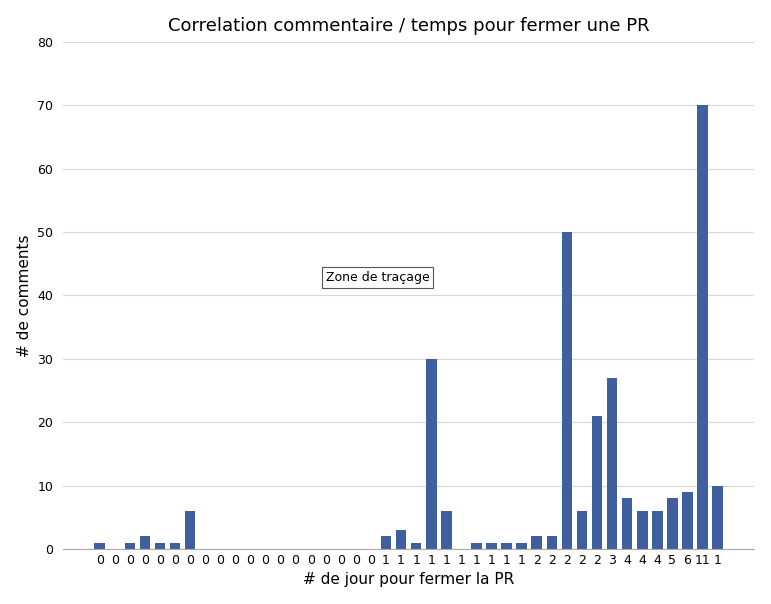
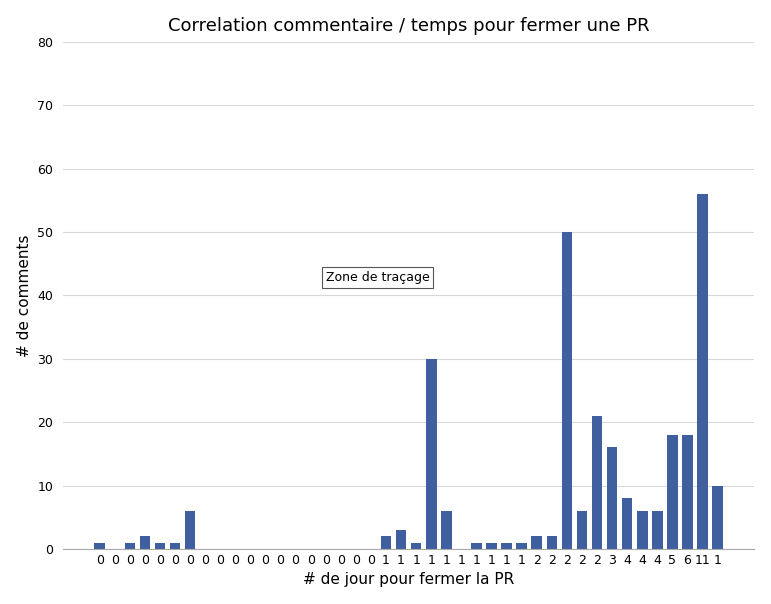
3: 27 -> 16
5: 8 -> 18
6: 9 -> 18
11: 70 -> 56
